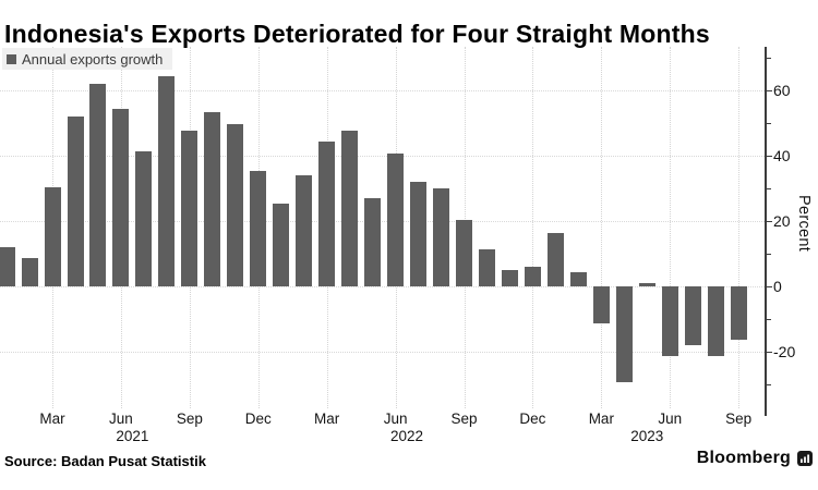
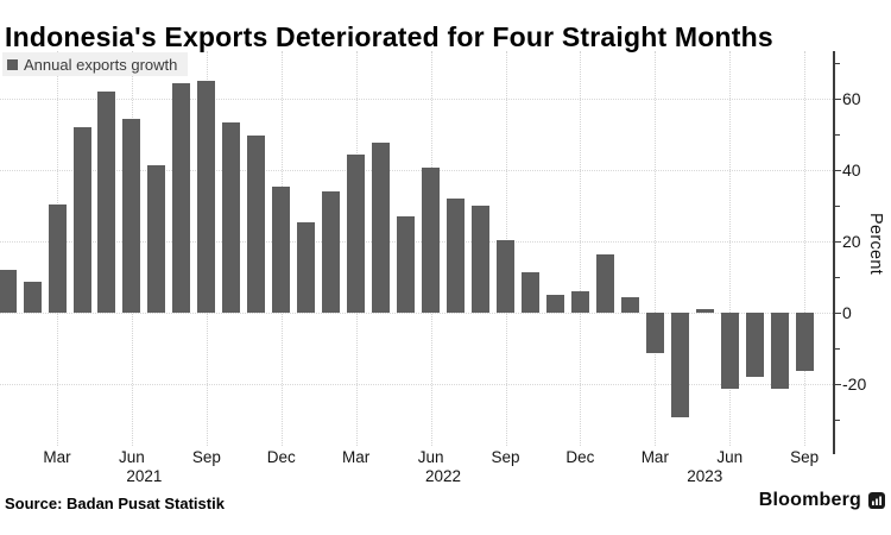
Sep 2021: 48 -> 65
